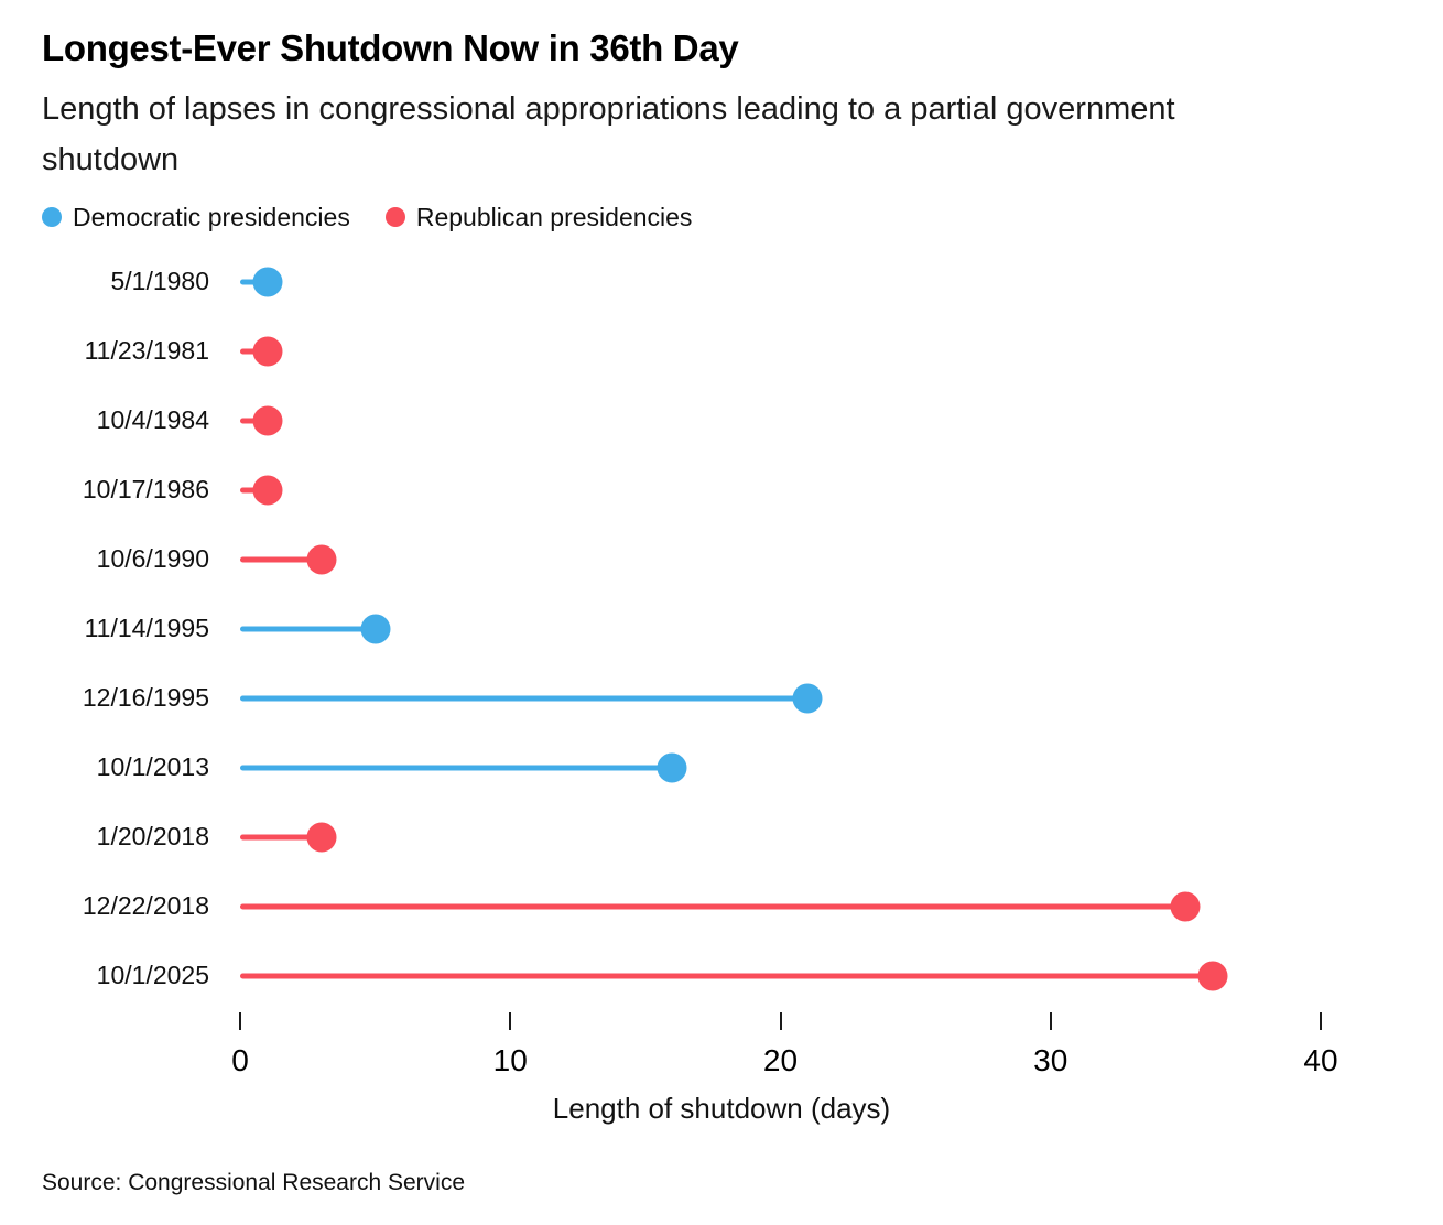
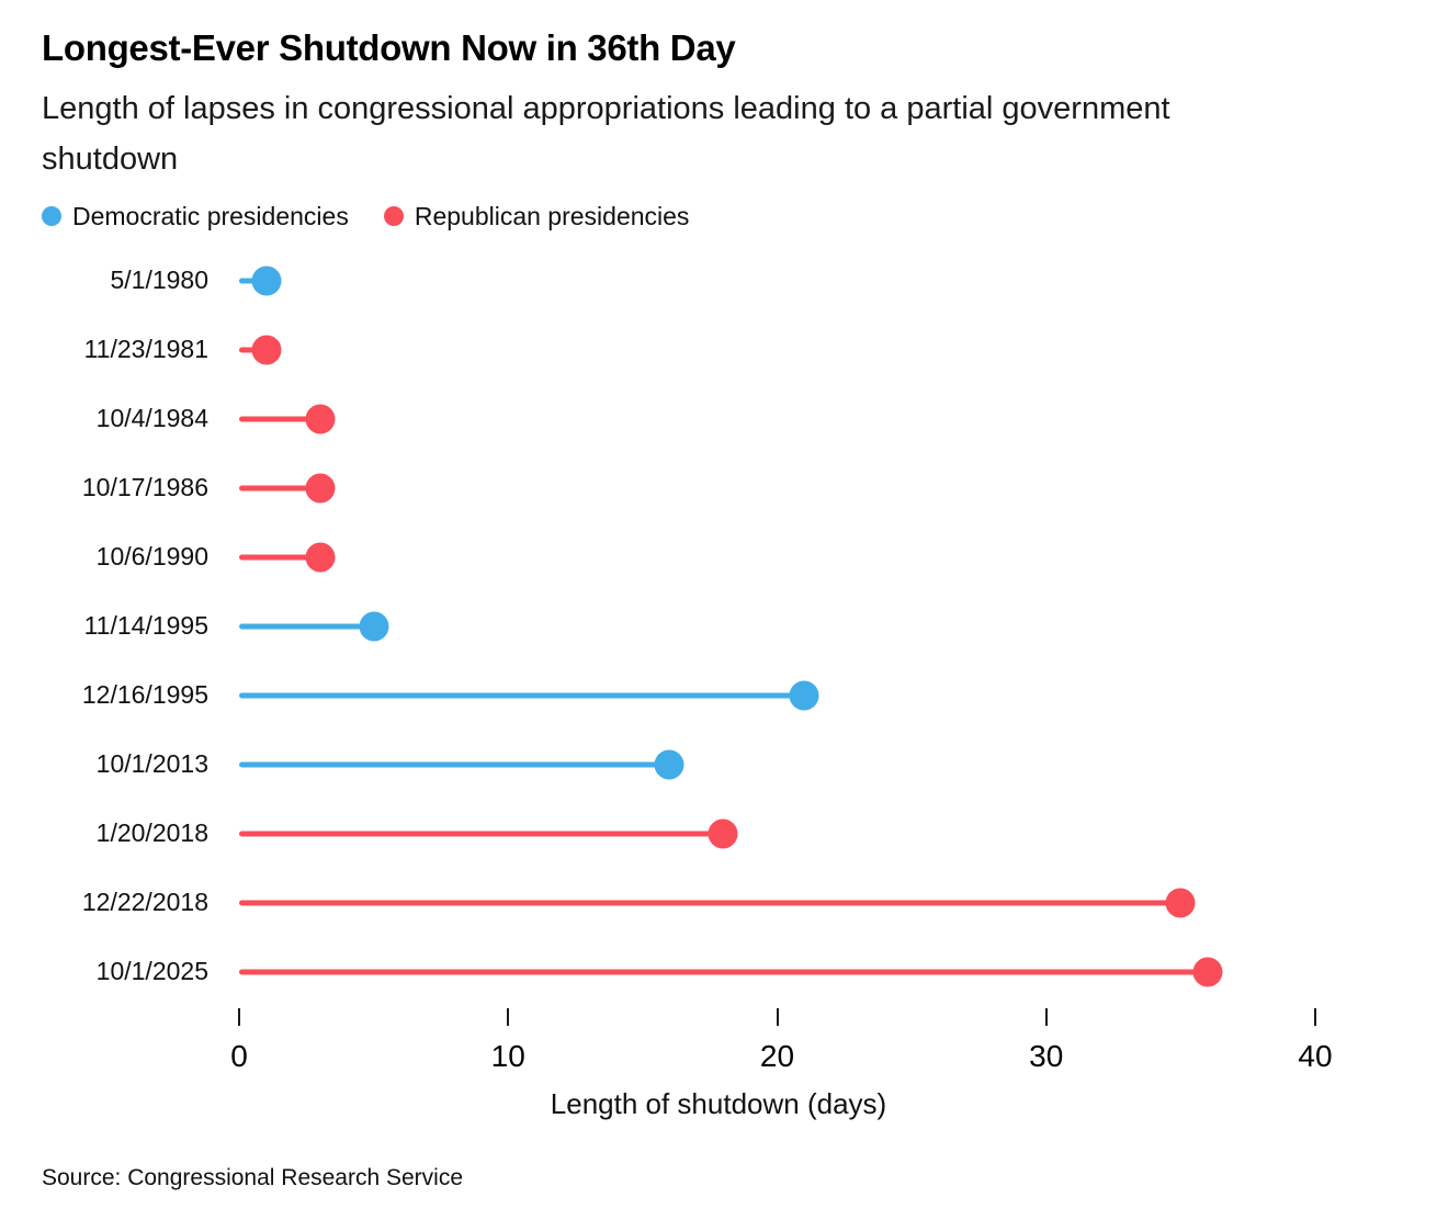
10/4/1984: 1 -> 3
10/17/1986: 1 -> 3
1/20/2018: 3 -> 18
